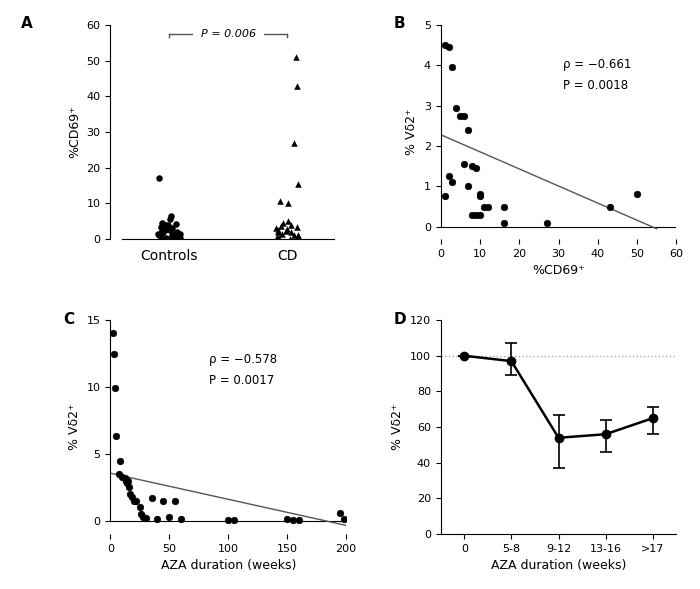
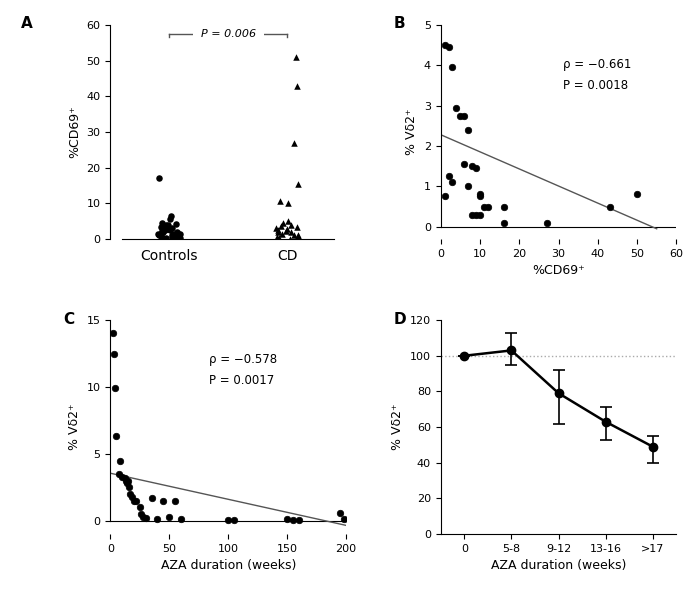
5-8: 97 -> 103
9-12: 54 -> 79
13-16: 56 -> 63
>17: 65 -> 49
